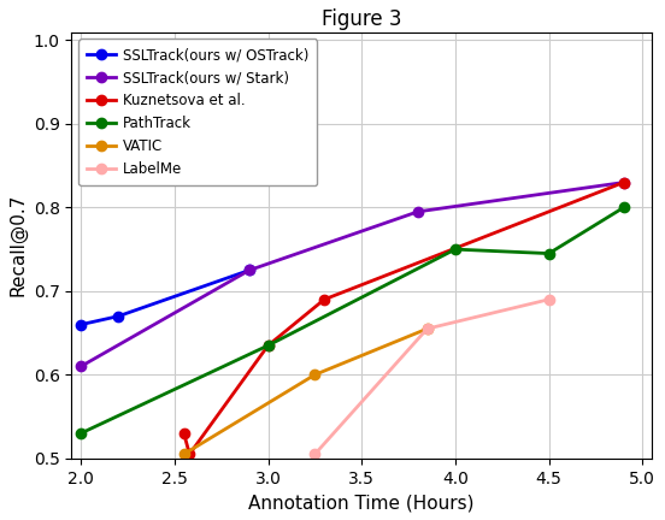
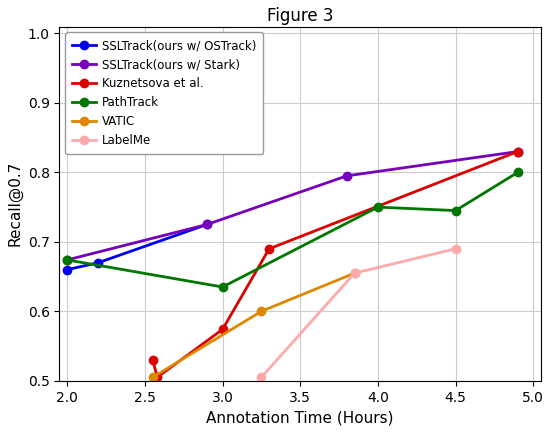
SSLTrack(ours w/ Stark)/2.0: 0.610 -> 0.674
PathTrack/2.0: 0.530 -> 0.674
Kuznetsova et al./3.0: 0.635 -> 0.574
